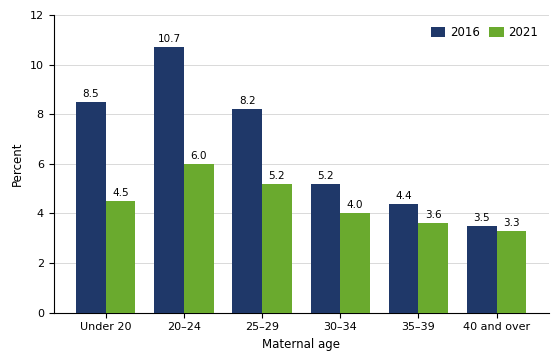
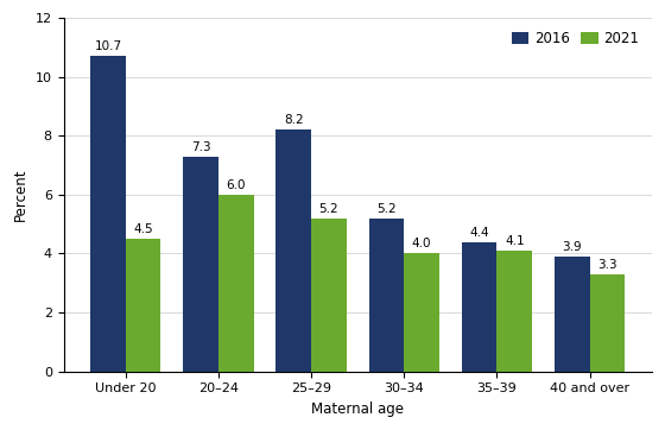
2016/Under 20: 8.5 -> 10.7
2016/20–24: 10.7 -> 7.3
2021/35–39: 3.6 -> 4.1
2016/40 and over: 3.5 -> 3.9
